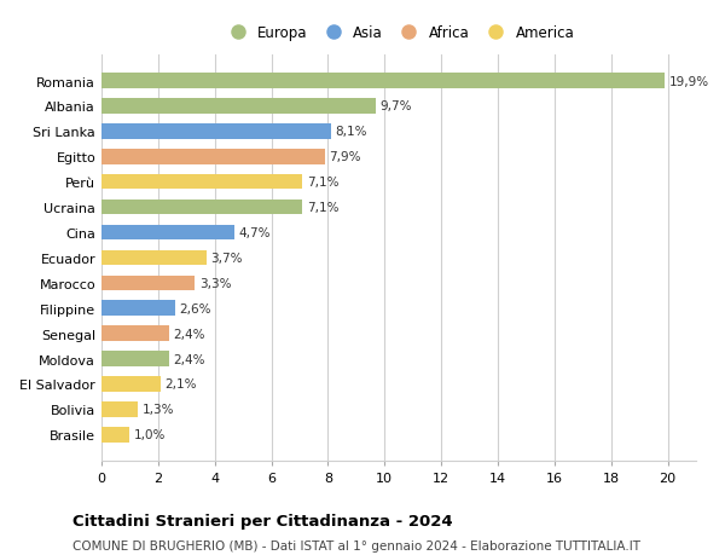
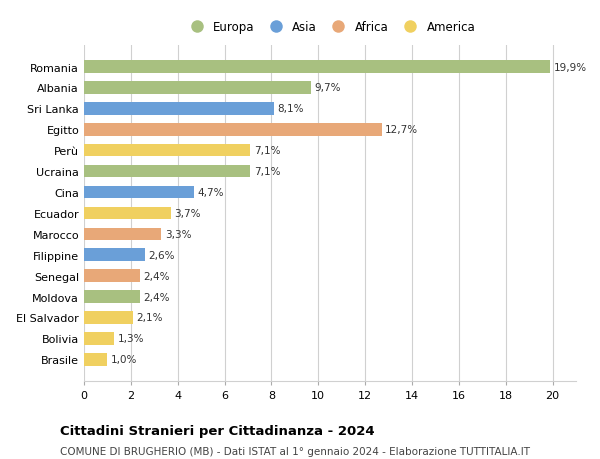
Egitto: 7,9% -> 12,7%
